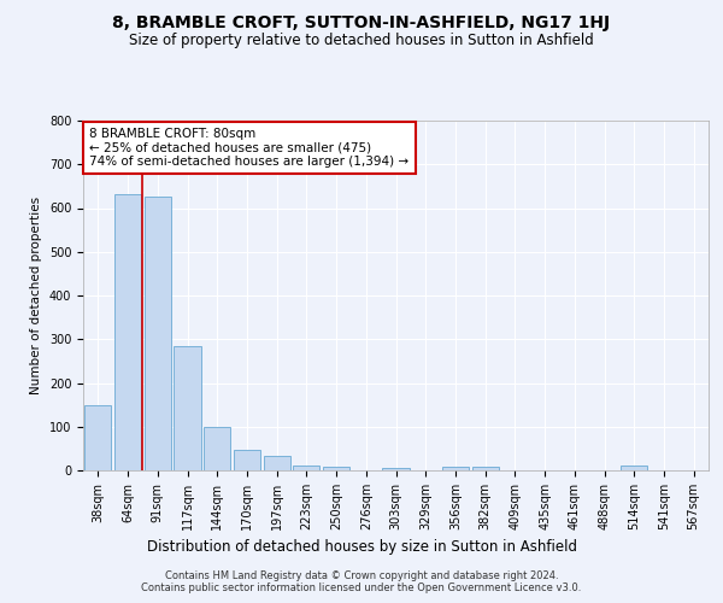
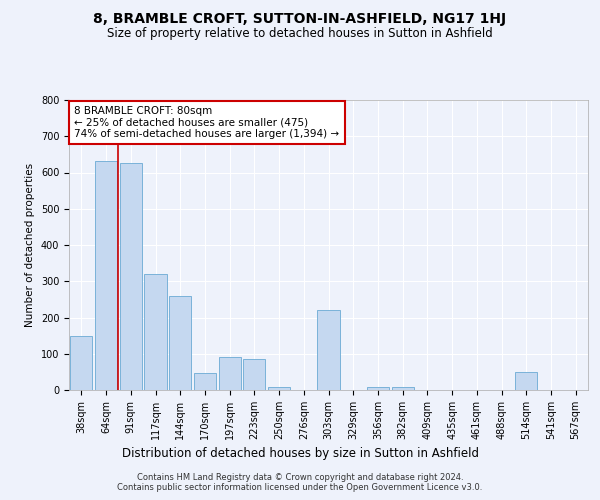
117sqm: 285 -> 320
144sqm: 100 -> 260
197sqm: 33 -> 90
223sqm: 10 -> 85
303sqm: 5 -> 220
514sqm: 10 -> 50
